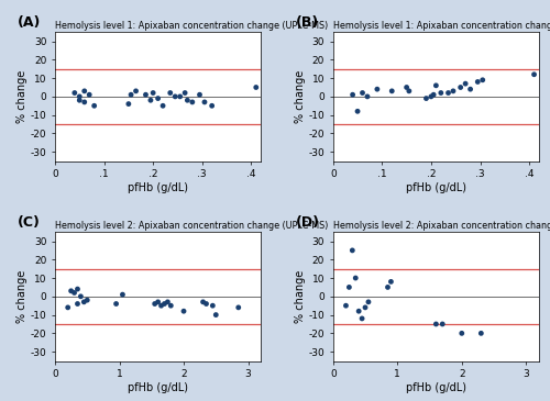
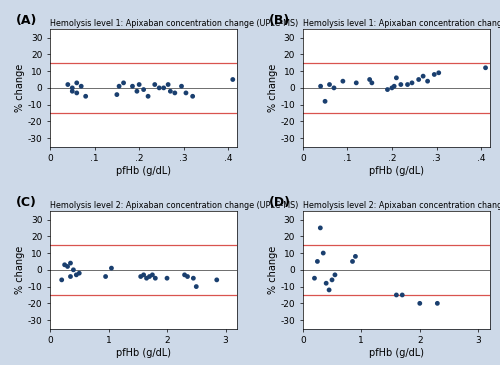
Hemolysis level 2: Apixaban concentration change (UPLC-MS)/2: -8 -> -5
